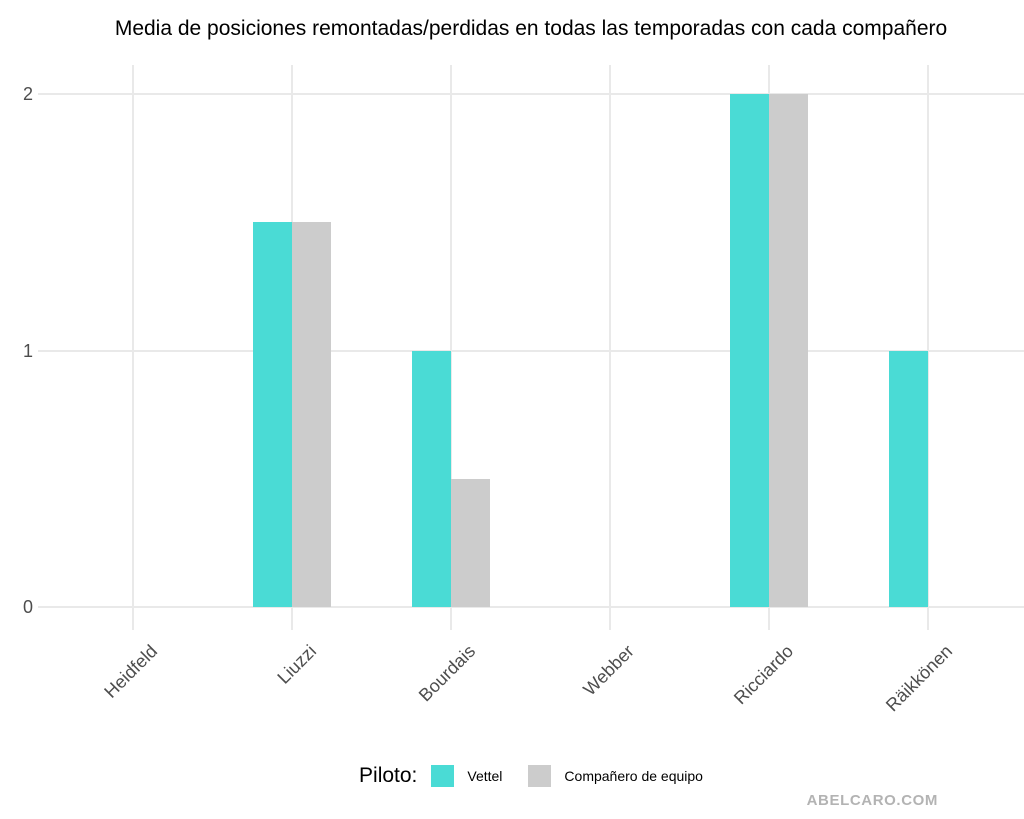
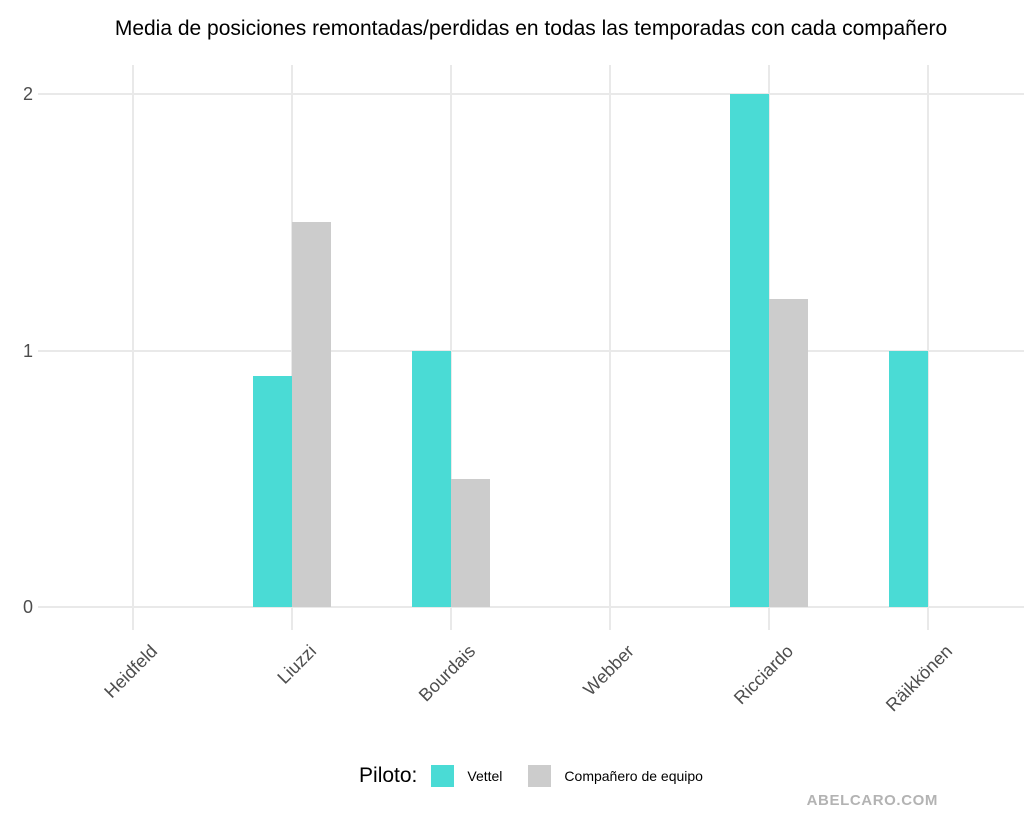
Vettel/Liuzzi: 1.5 -> 0.9
Compañero de equipo/Ricciardo: 2.0 -> 1.2
